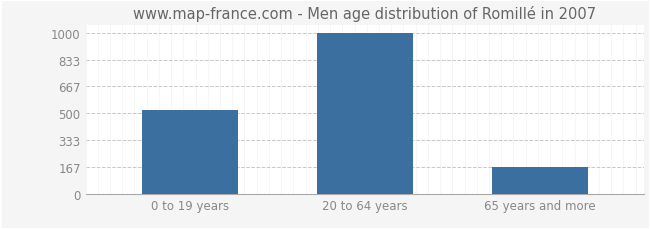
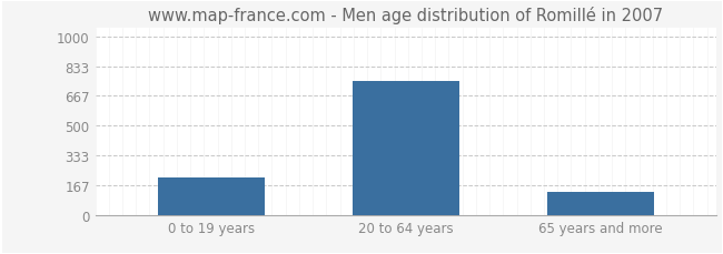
0 to 19 years: 520 -> 210
20 to 64 years: 1000 -> 750
65 years and more: 170 -> 130
